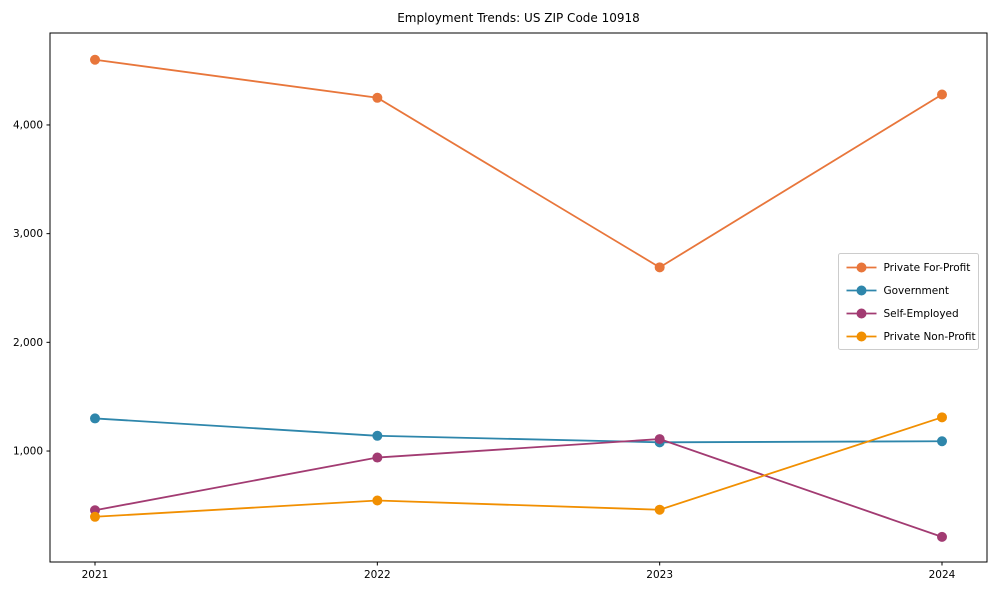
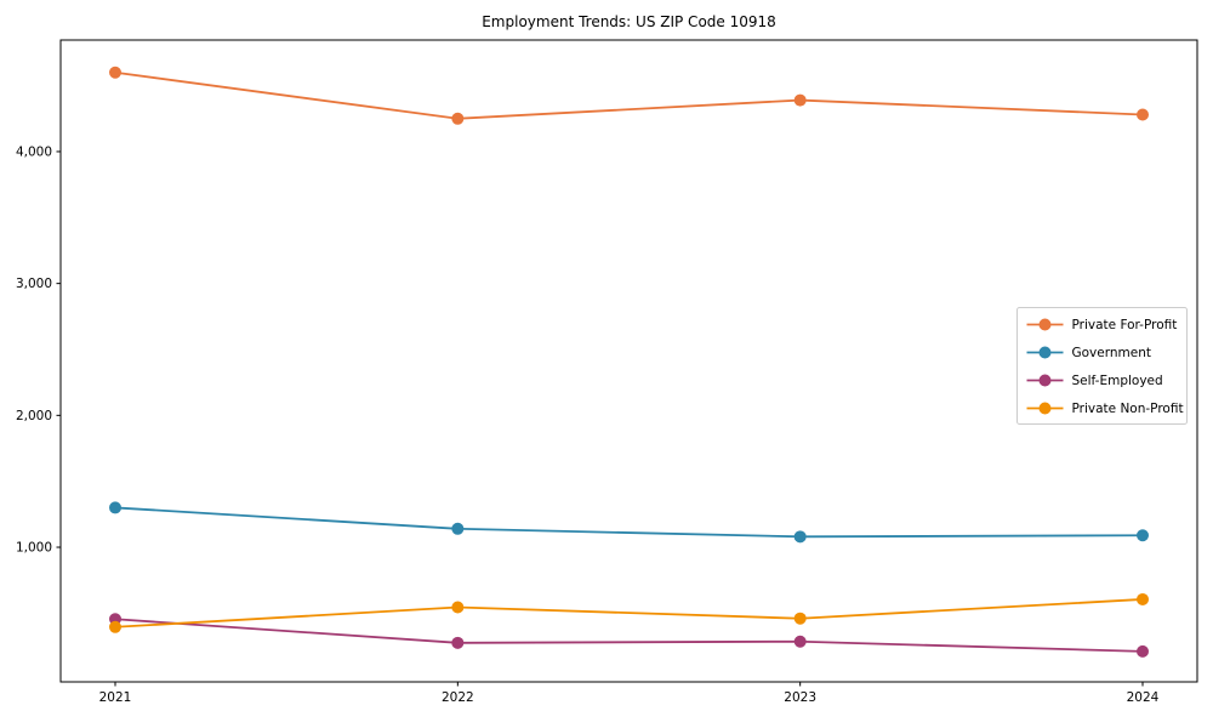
Self-Employed/2022: 940 -> 280
Private For-Profit/2023: 2690 -> 4390
Self-Employed/2023: 1110 -> 280
Private Non-Profit/2024: 1310 -> 600
